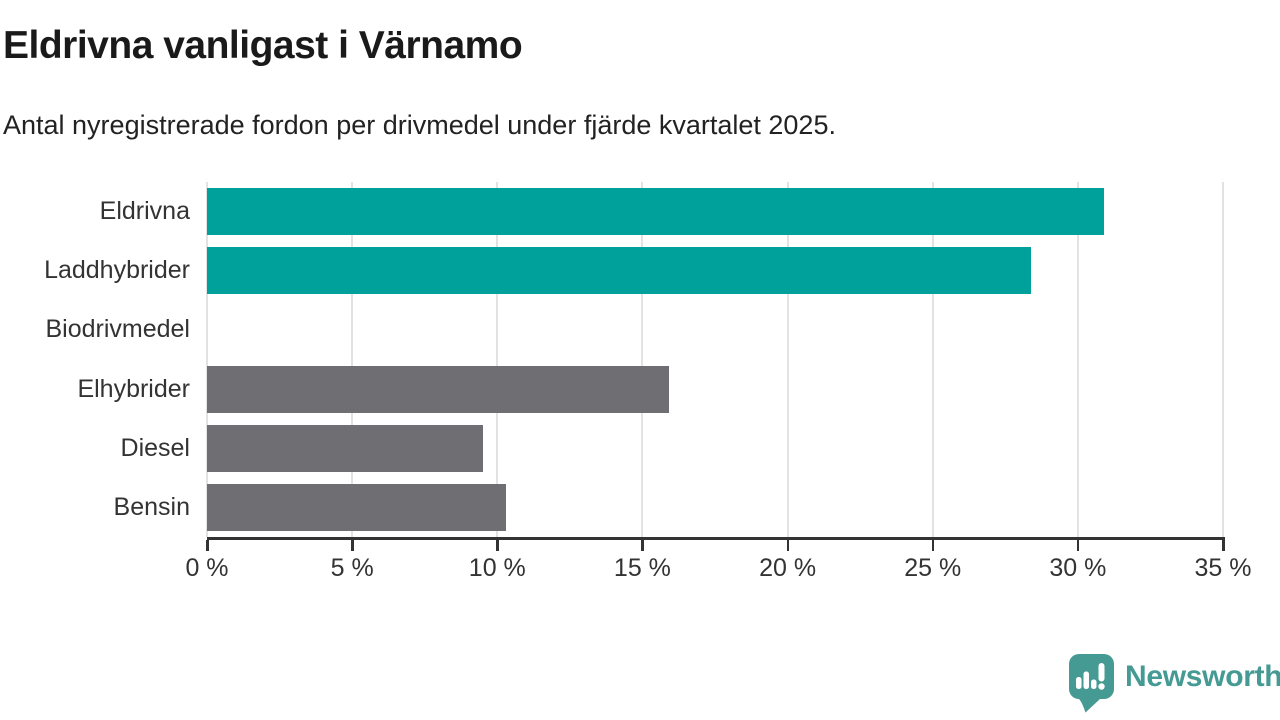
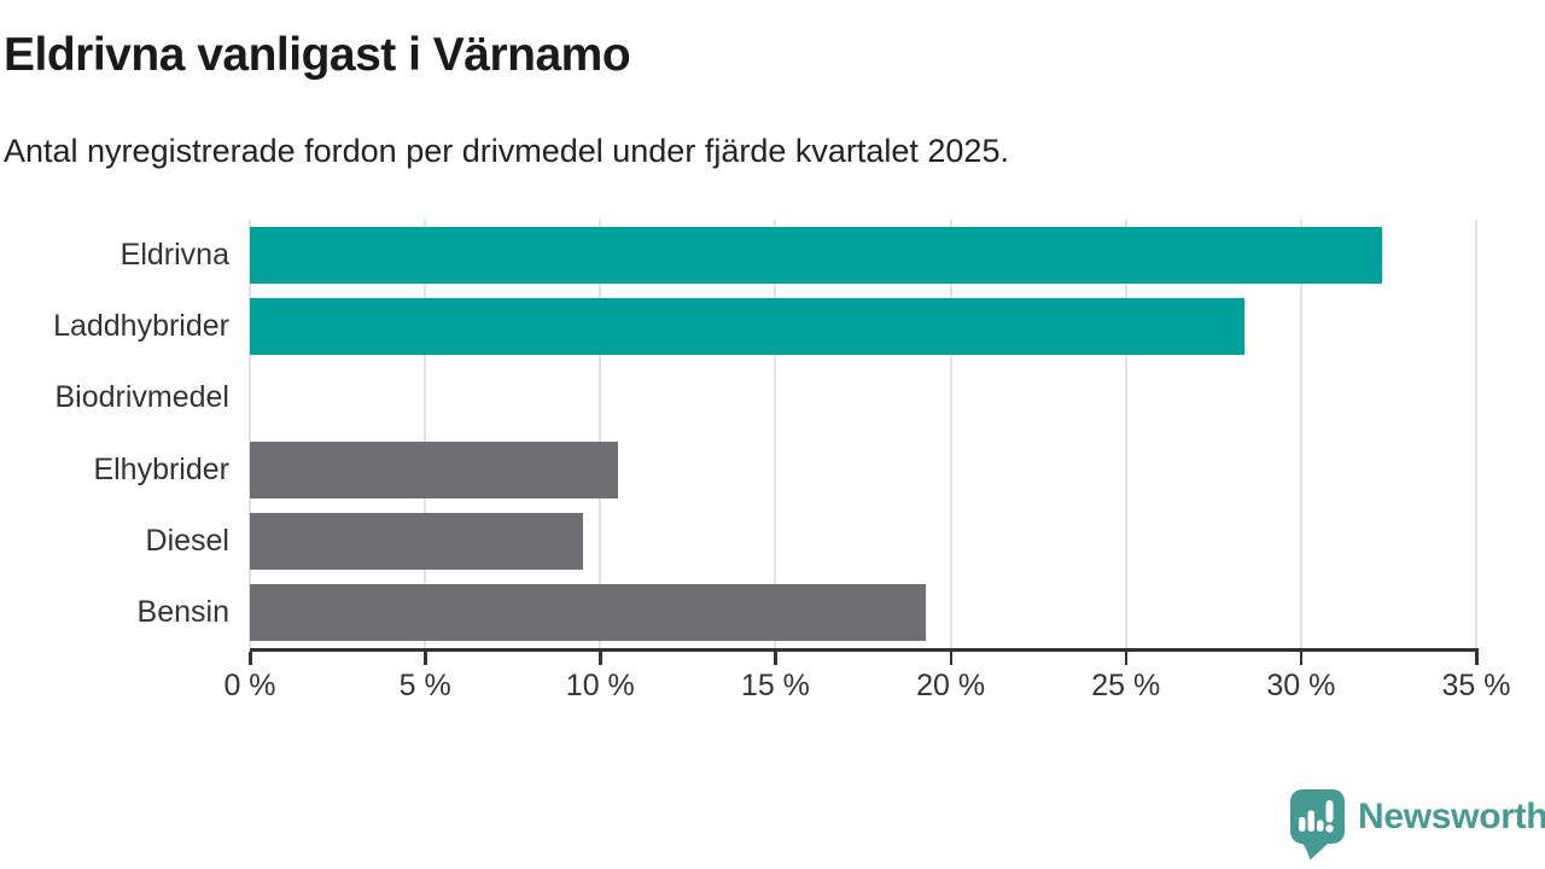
Eldrivna: 30.9% -> 32.3%
Elhybrider: 15.9% -> 10.5%
Bensin: 10.3% -> 19.3%
